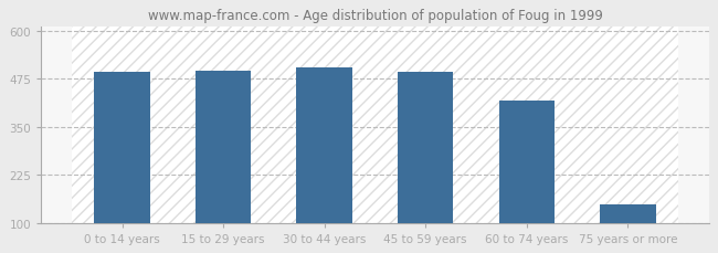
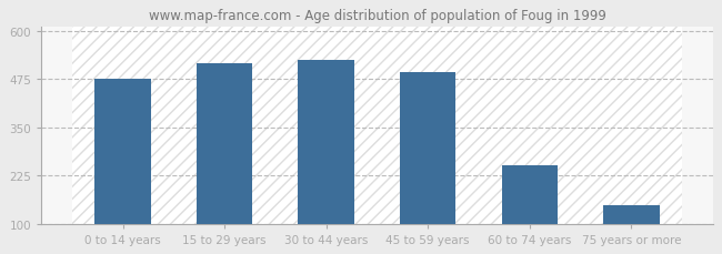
0 to 14 years: 492 -> 475
15 to 29 years: 496 -> 515
30 to 44 years: 504 -> 525
60 to 74 years: 418 -> 250
